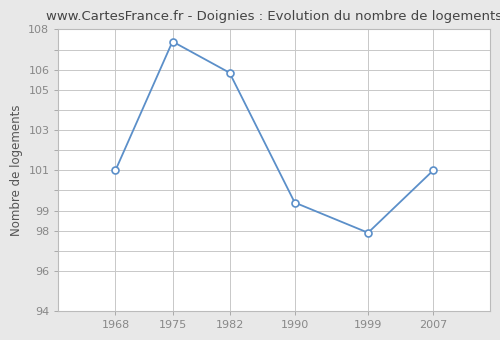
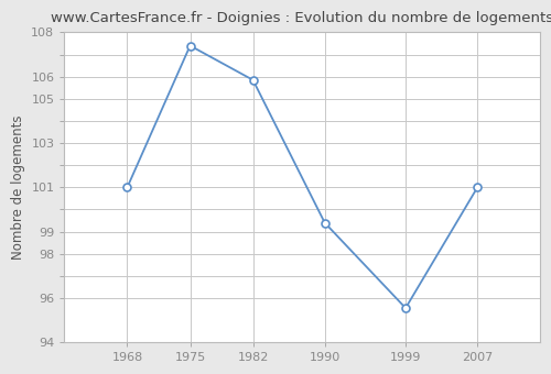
1999: 97.90 -> 95.55
